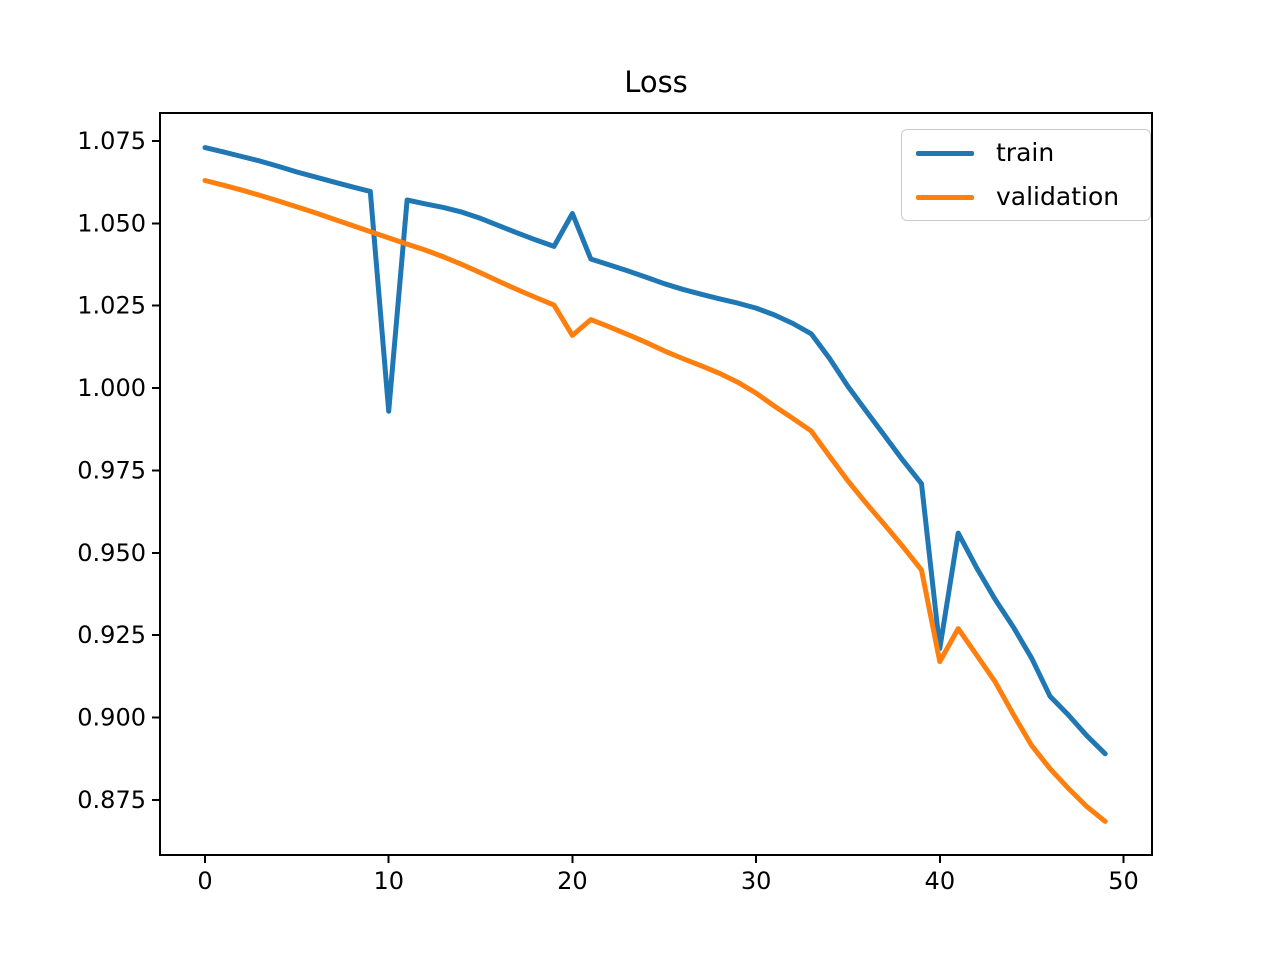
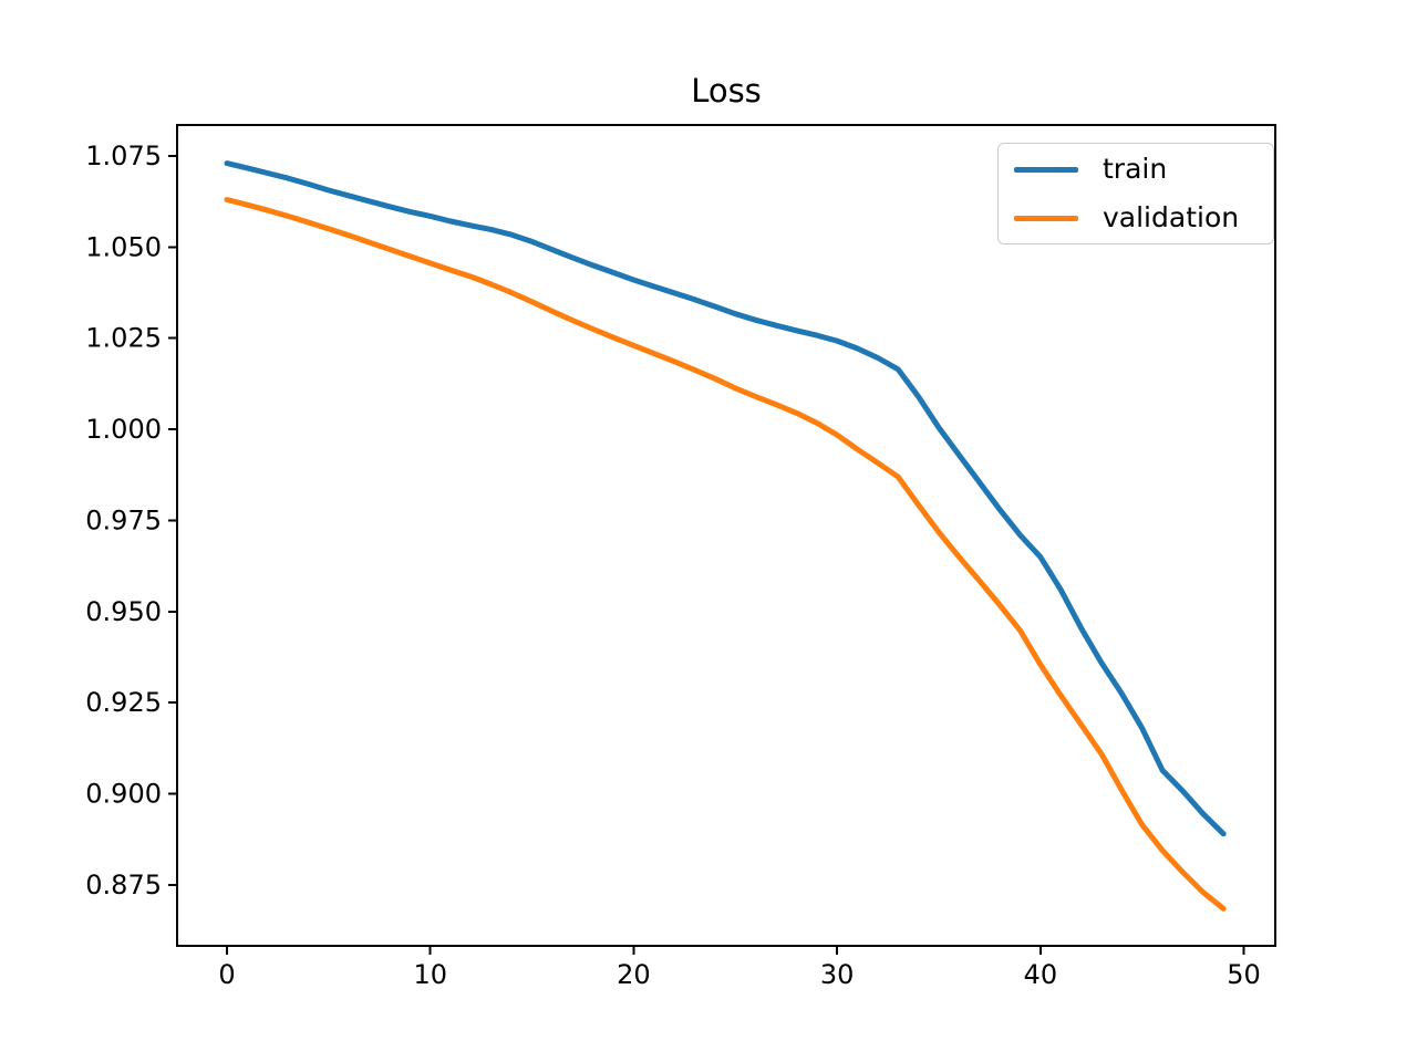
train/10: 0.993 -> 1.058
train/20: 1.053 -> 1.041
validation/20: 1.016 -> 1.023
train/40: 0.921 -> 0.965
validation/40: 0.917 -> 0.935
